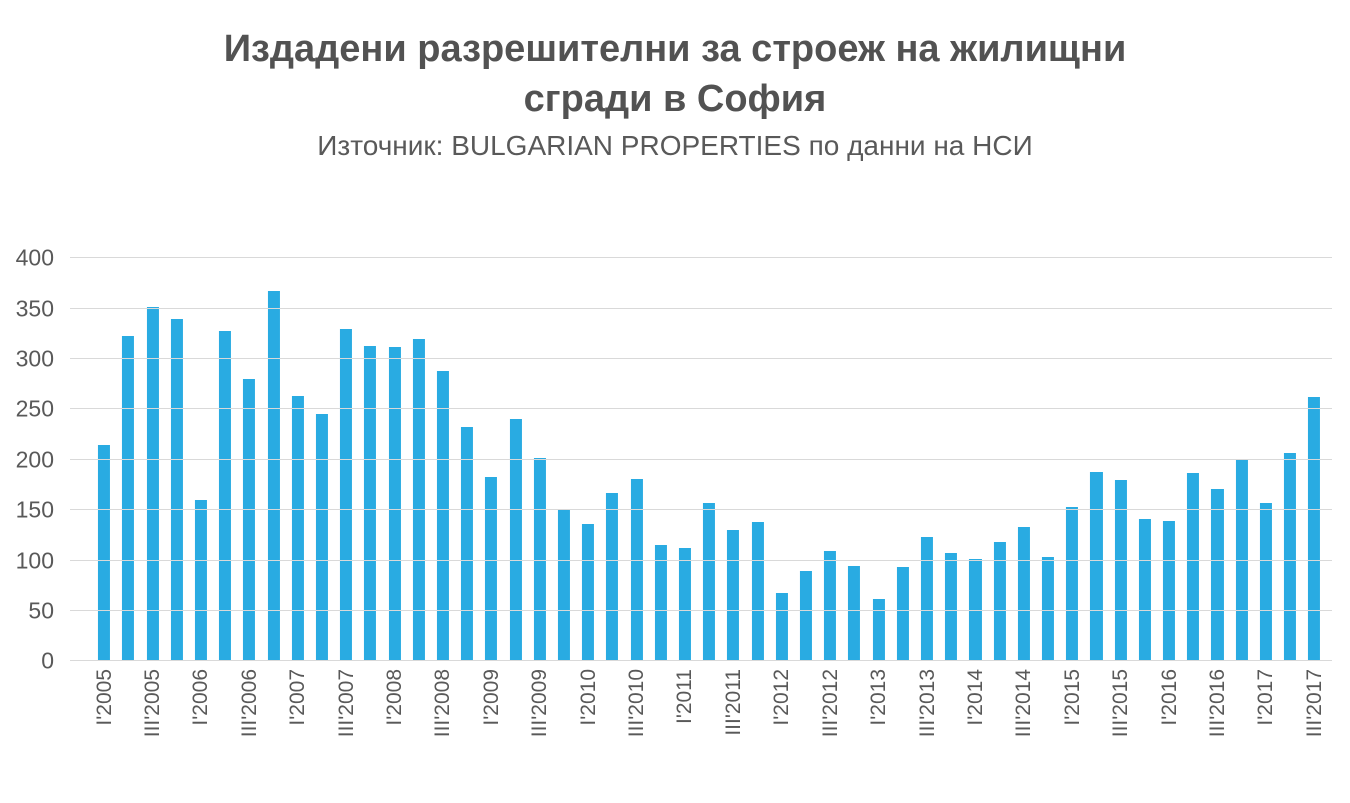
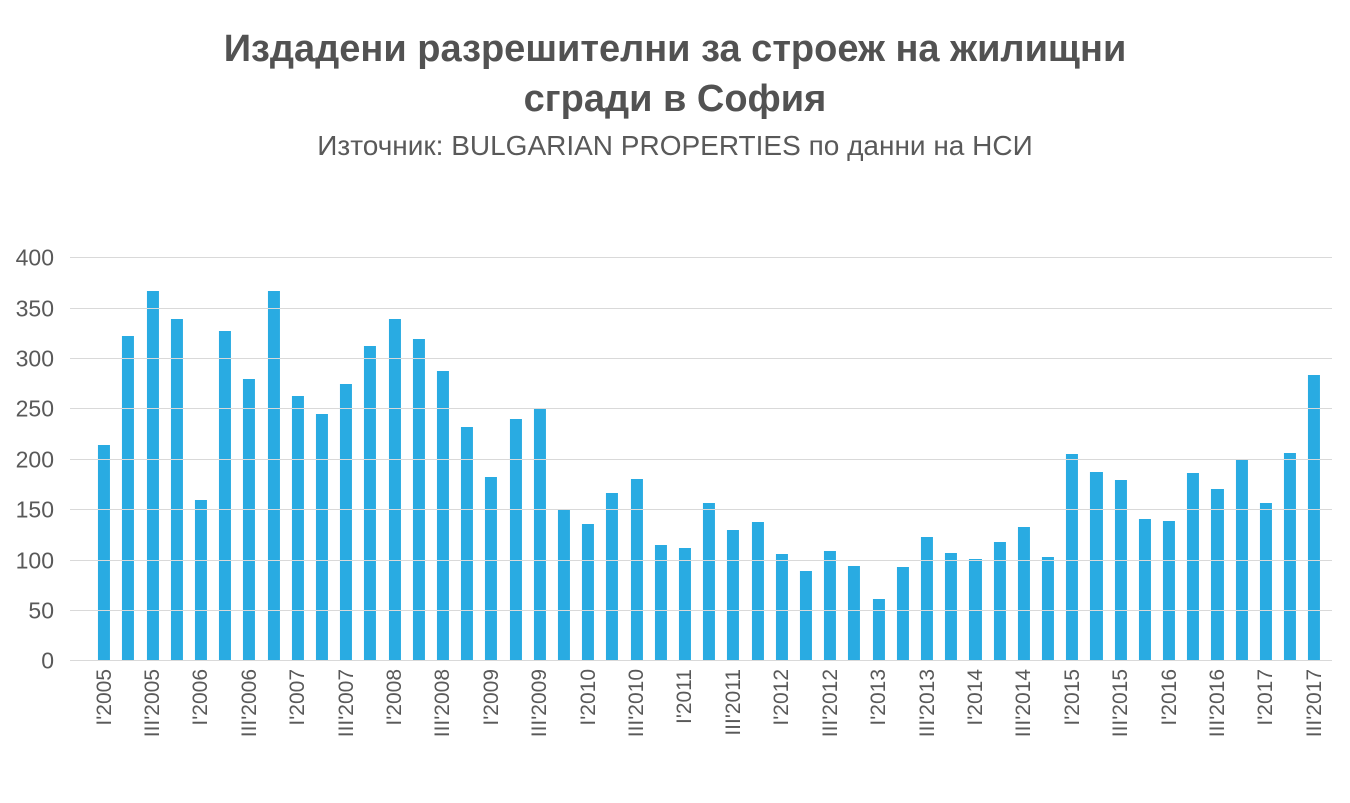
III'2005: 352 -> 368
III'2007: 330 -> 275
I'2008: 312 -> 340
III'2009: 202 -> 250
I'2012: 68 -> 107
I'2015: 153 -> 206
III'2017: 262 -> 284
